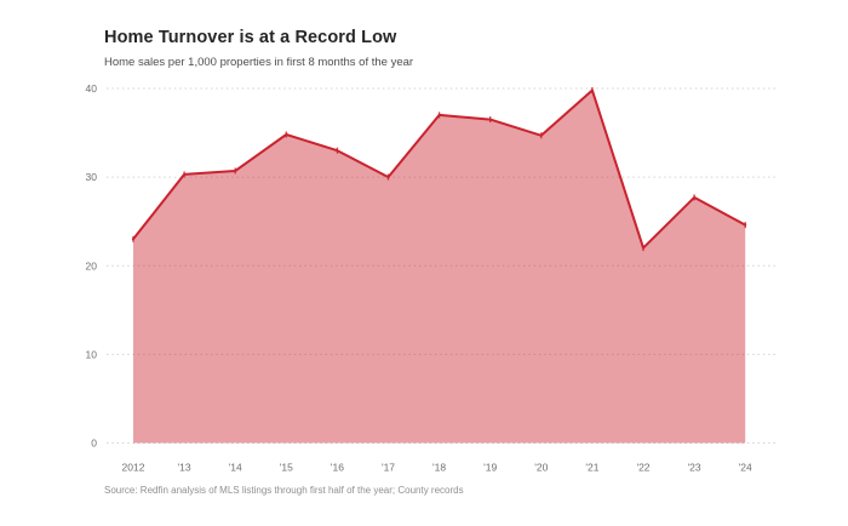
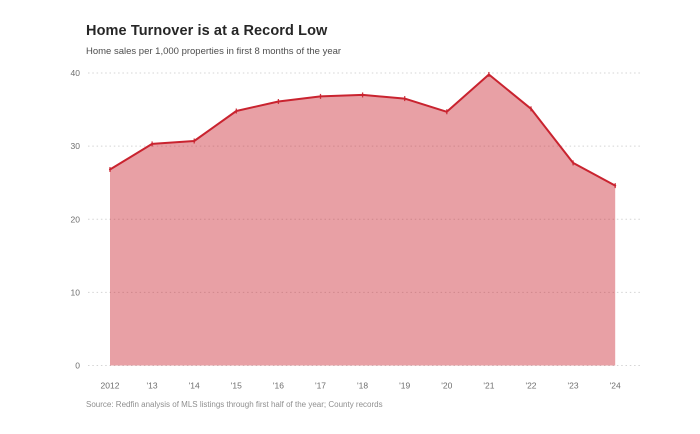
2012: 23 -> 27
'16: 33 -> 36
'17: 30 -> 37
'22: 22 -> 35
